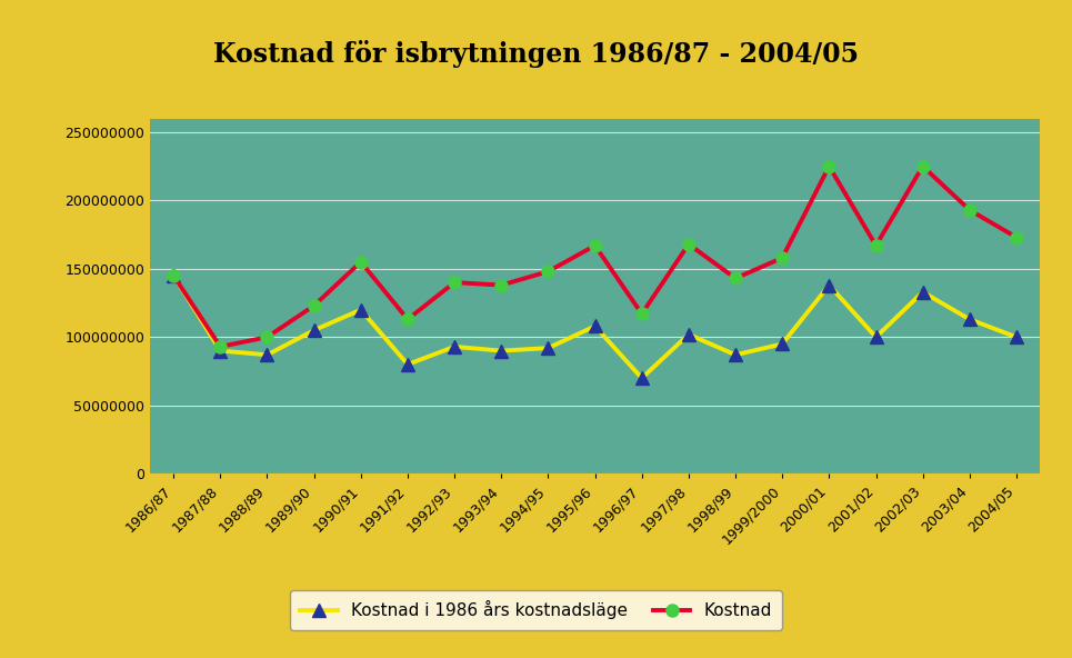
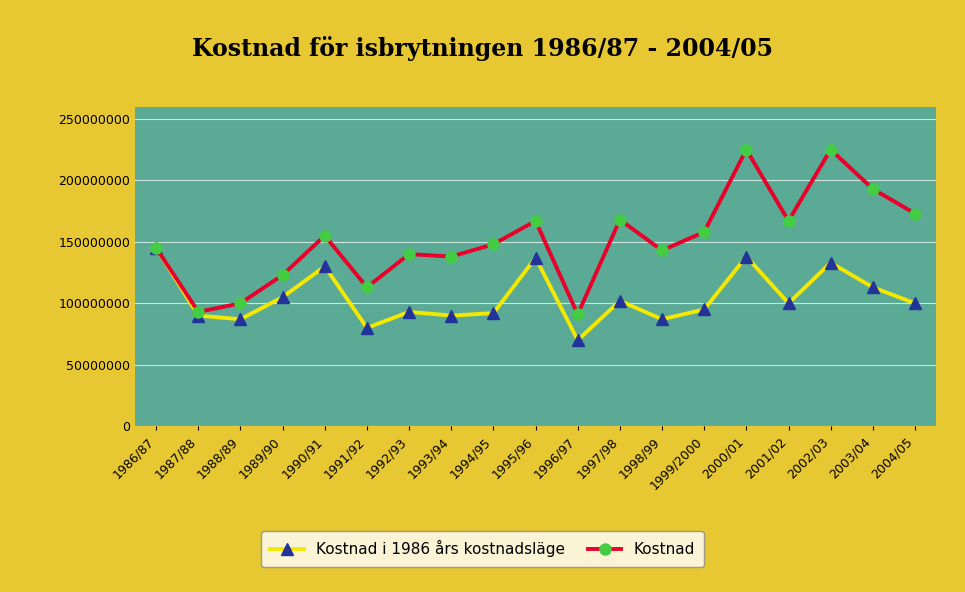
Kostnad i 1986 års kostnadsläge/1990/91: 120000000 -> 130000000
Kostnad i 1986 års kostnadsläge/1995/96: 108000000 -> 137000000
Kostnad/1996/97: 117000000 -> 91000000
